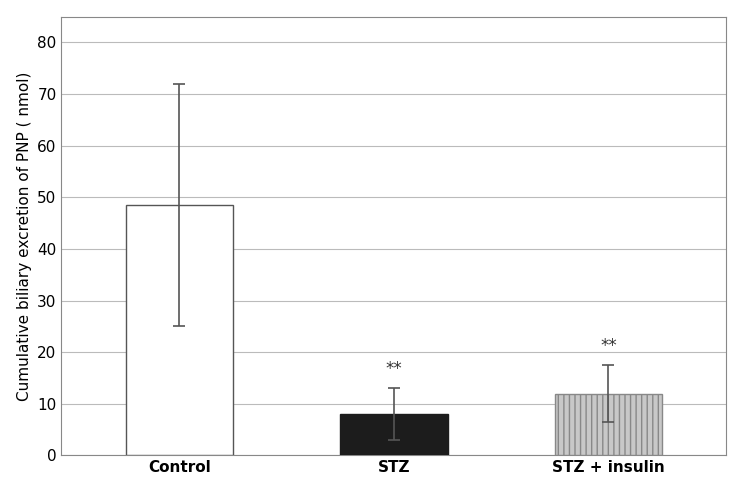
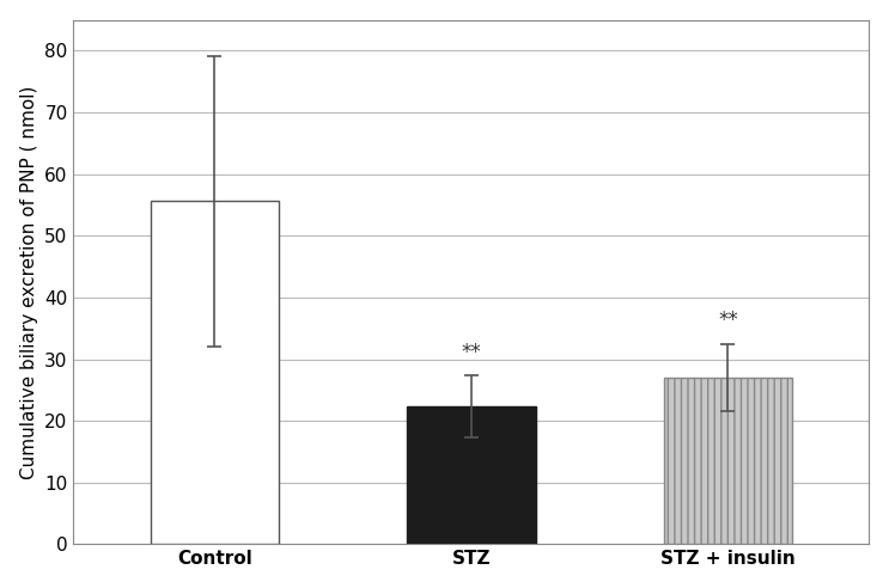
Control: 48.5 -> 55.6
STZ: 8.0 -> 22.4
STZ + insulin: 12.0 -> 27.0
